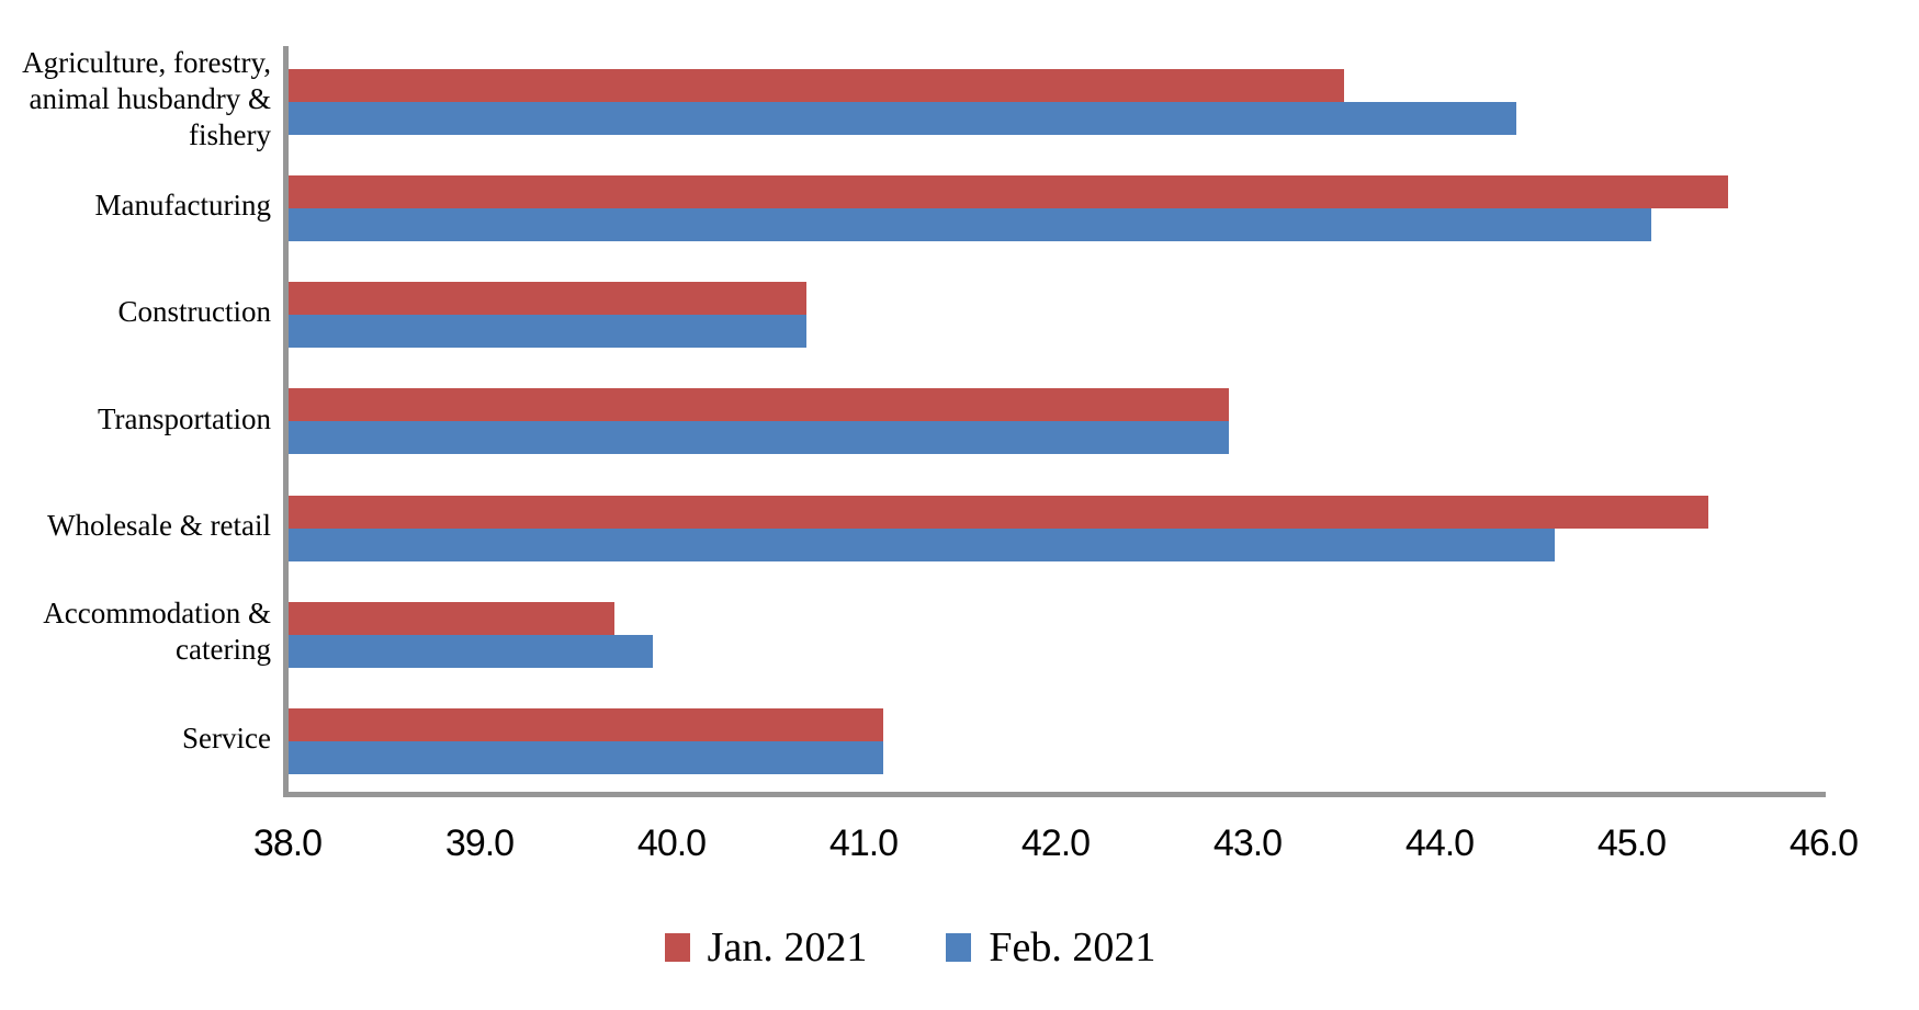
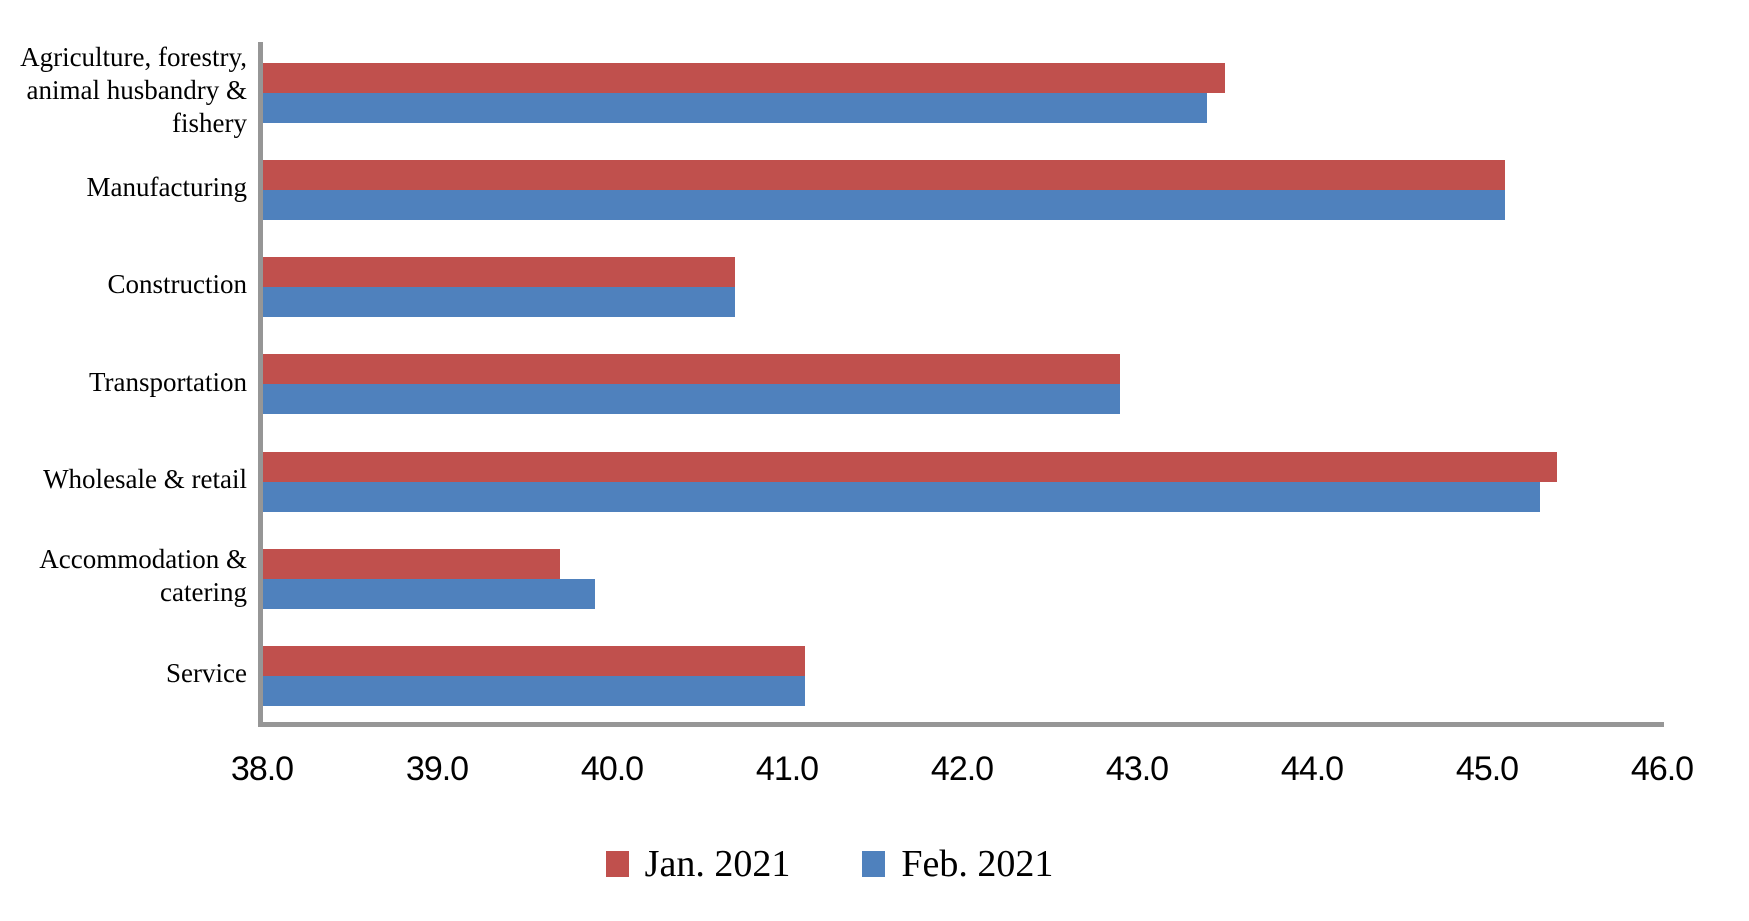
Feb. 2021/Agriculture, forestry, animal husbandry & fishery: 44.4 -> 43.4
Jan. 2021/Manufacturing: 45.5 -> 45.1
Feb. 2021/Wholesale & retail: 44.6 -> 45.3
